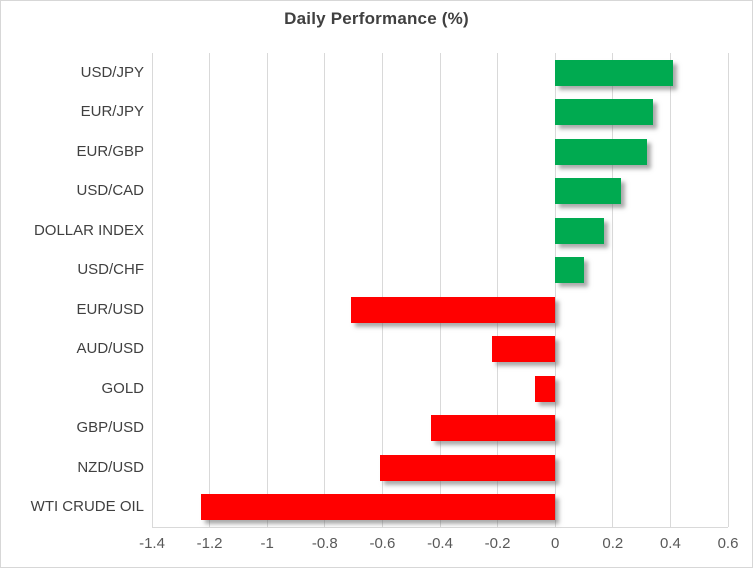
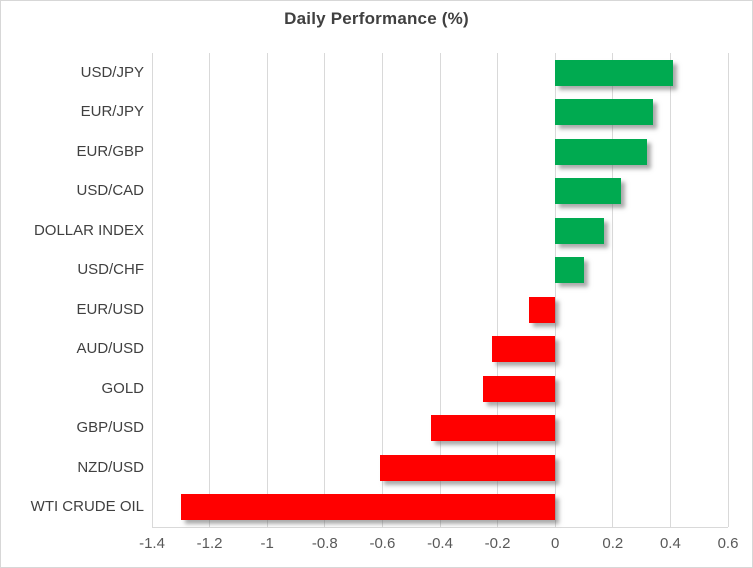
EUR/USD: -0.71 -> -0.09
GOLD: -0.07 -> -0.25
WTI CRUDE OIL: -1.23 -> -1.30
